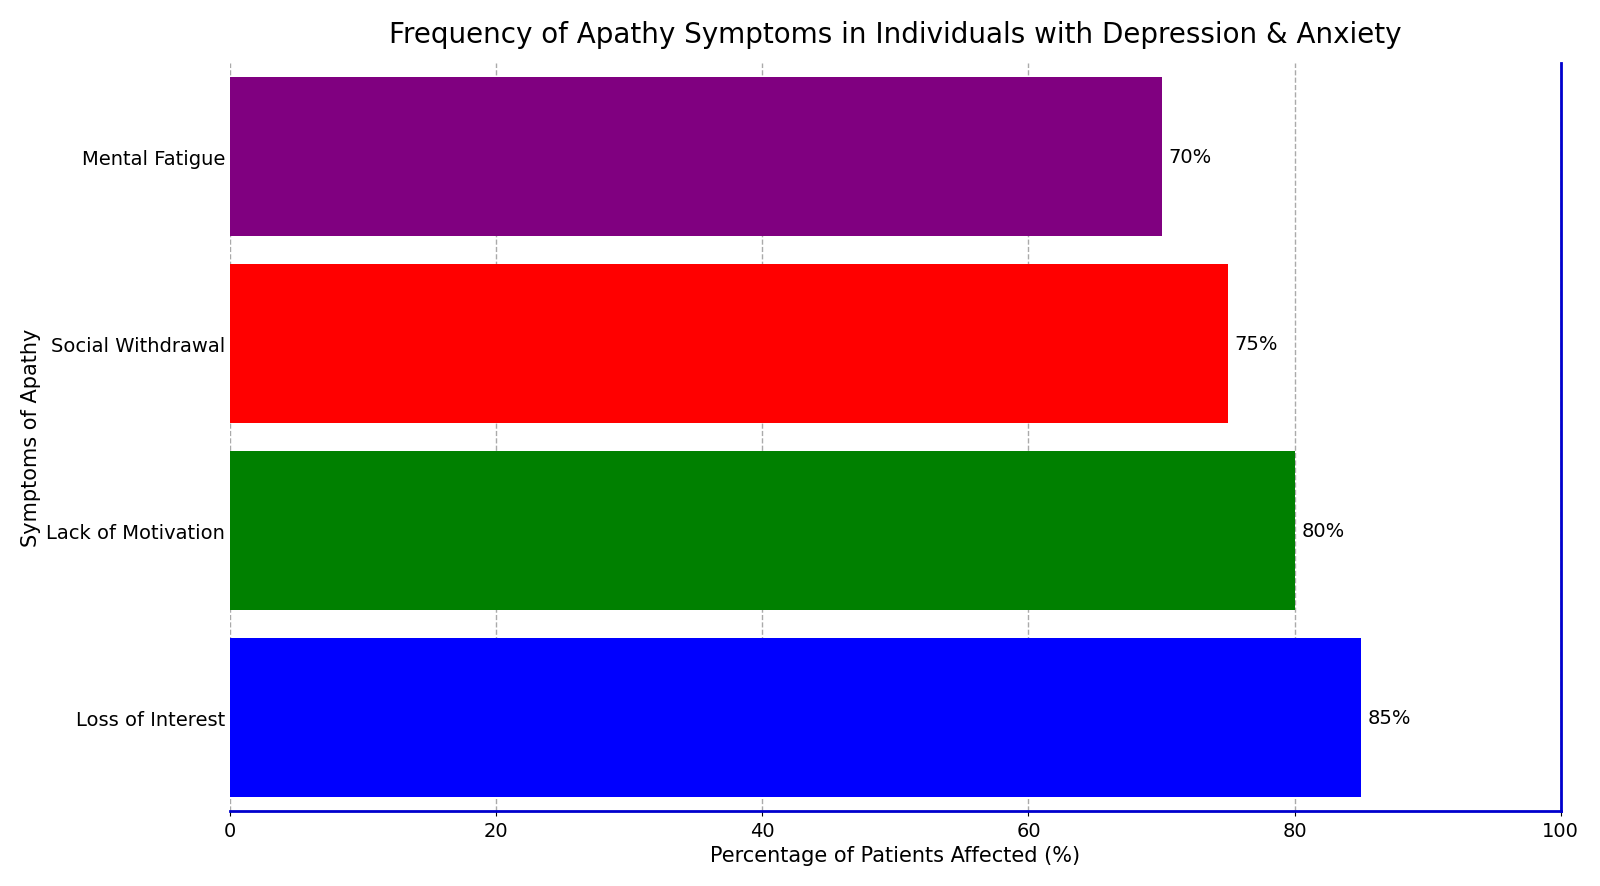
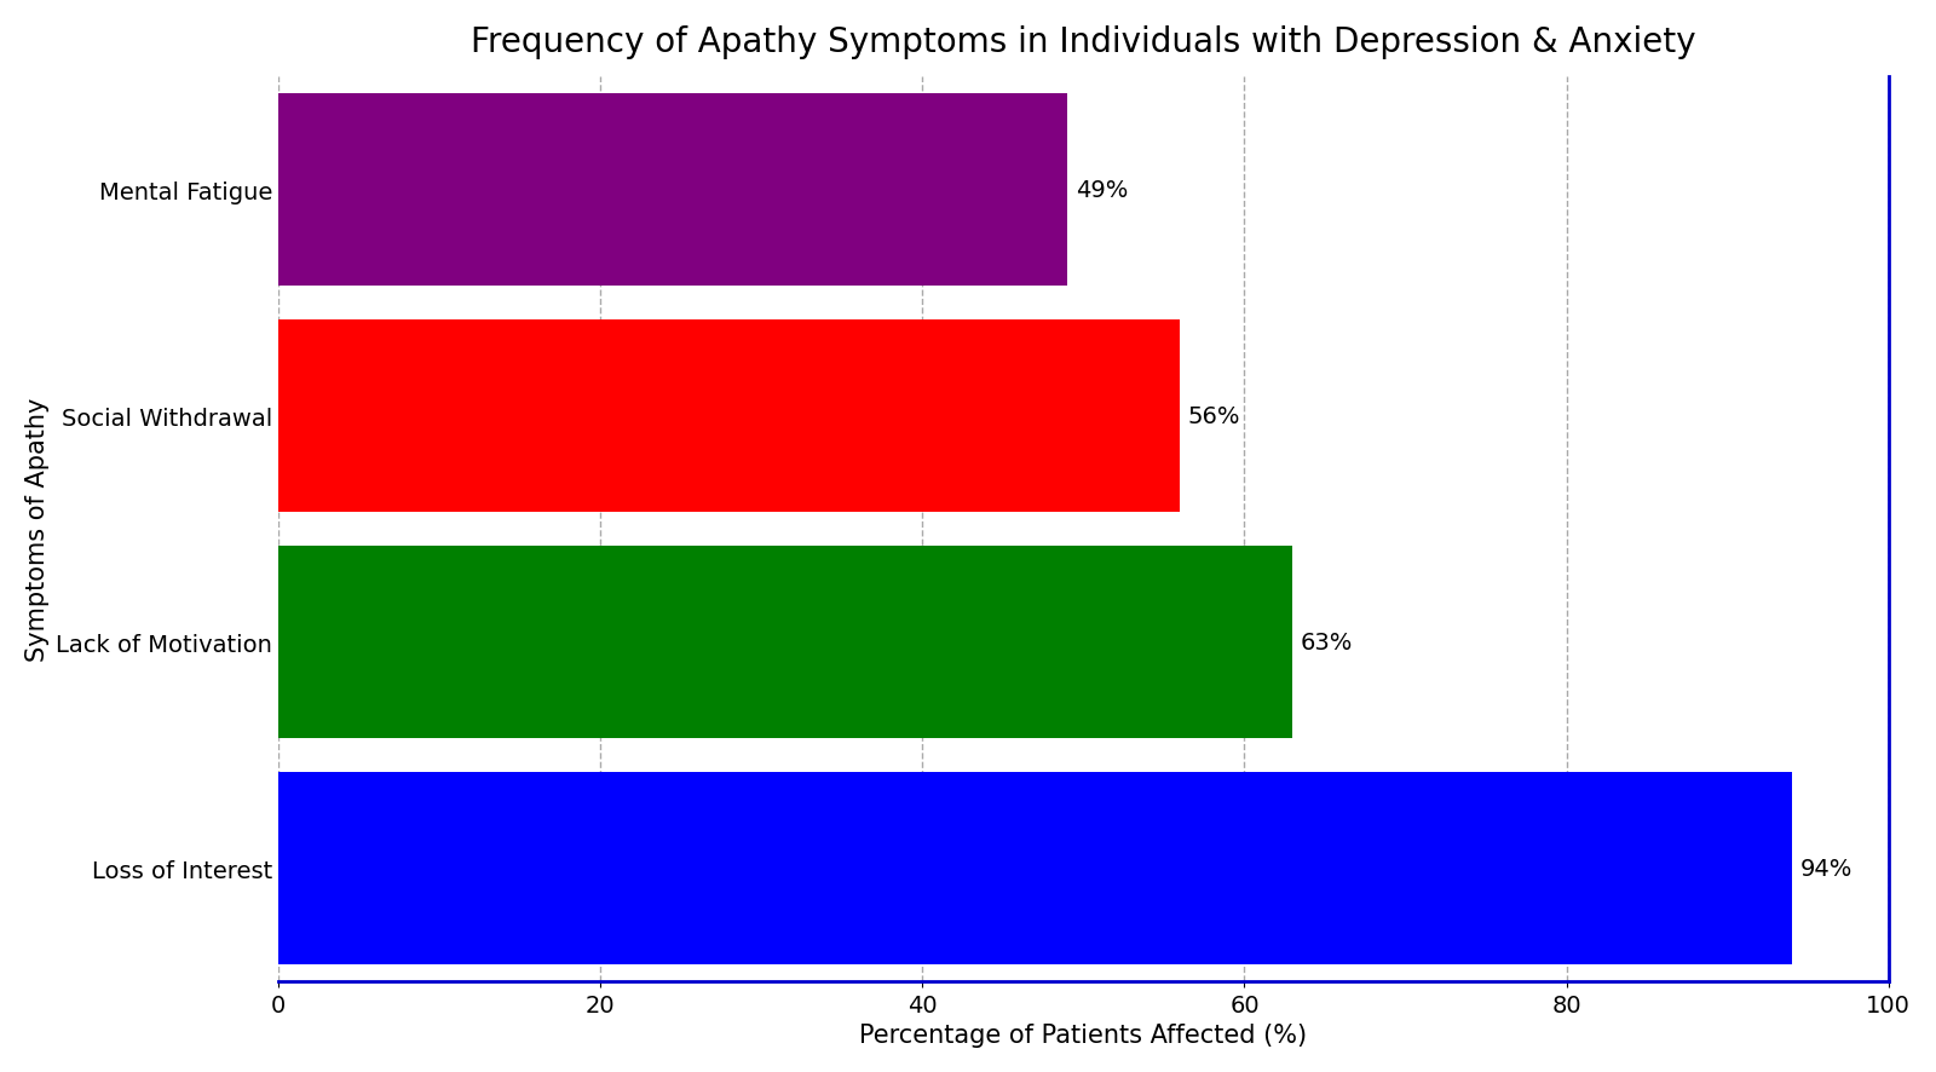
Mental Fatigue: 70% -> 49%
Social Withdrawal: 75% -> 56%
Lack of Motivation: 80% -> 63%
Loss of Interest: 85% -> 94%
